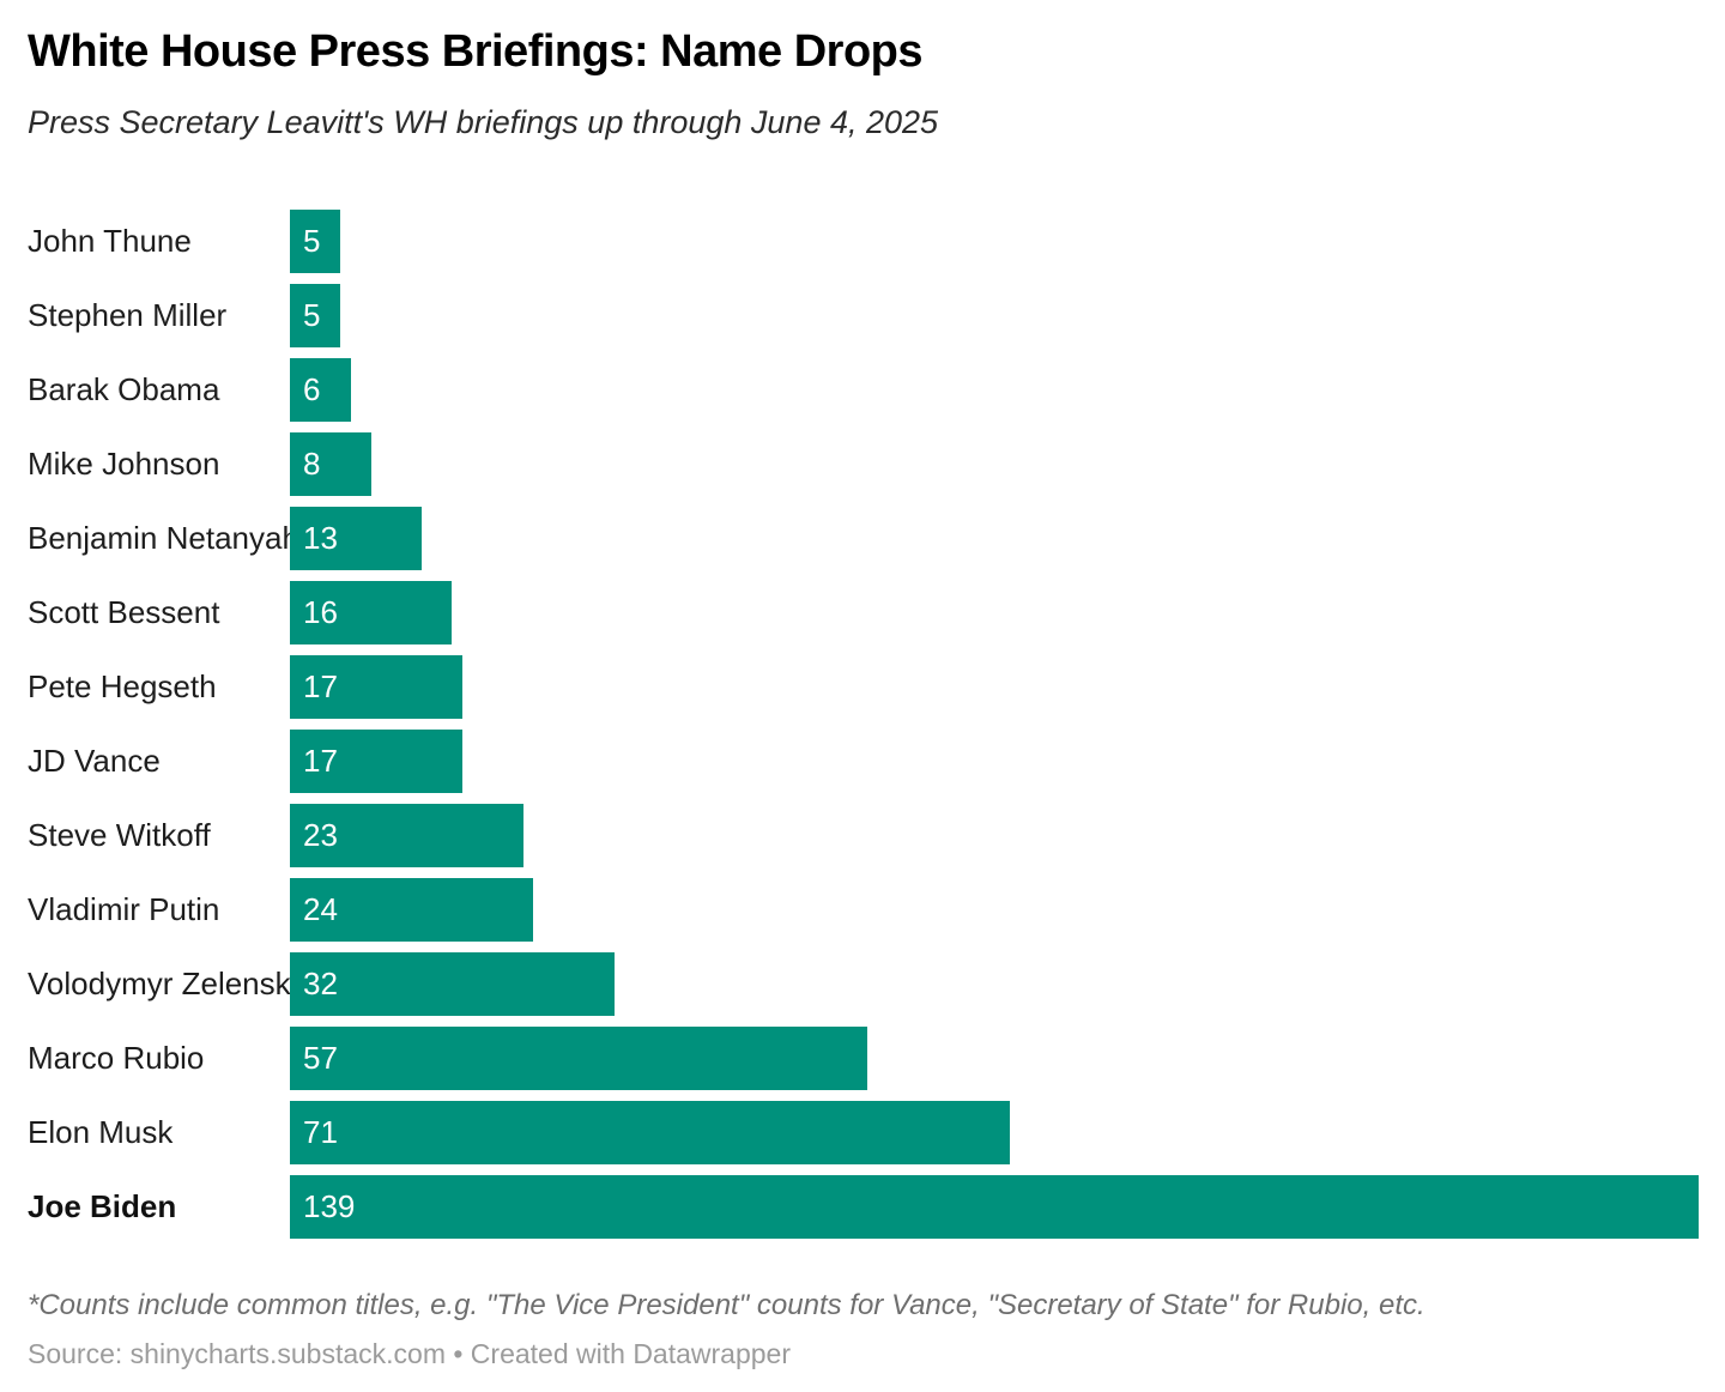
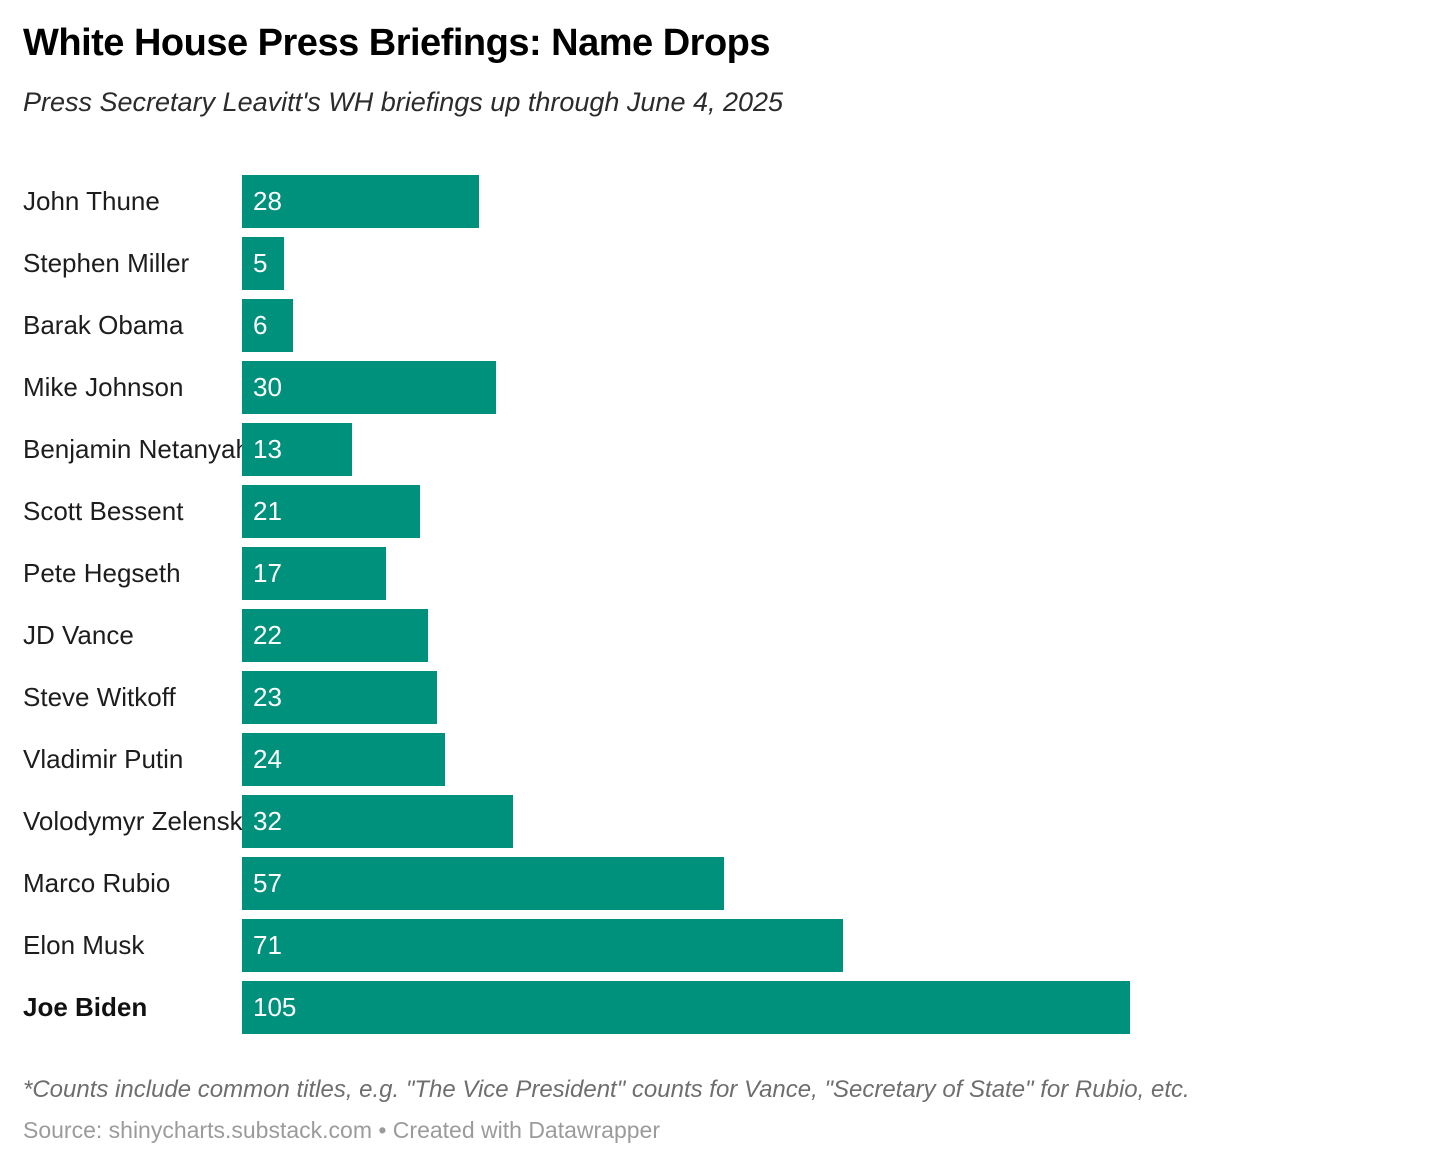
John Thune: 5 -> 28
Mike Johnson: 8 -> 30
Scott Bessent: 16 -> 21
JD Vance: 17 -> 22
Joe Biden: 139 -> 105
